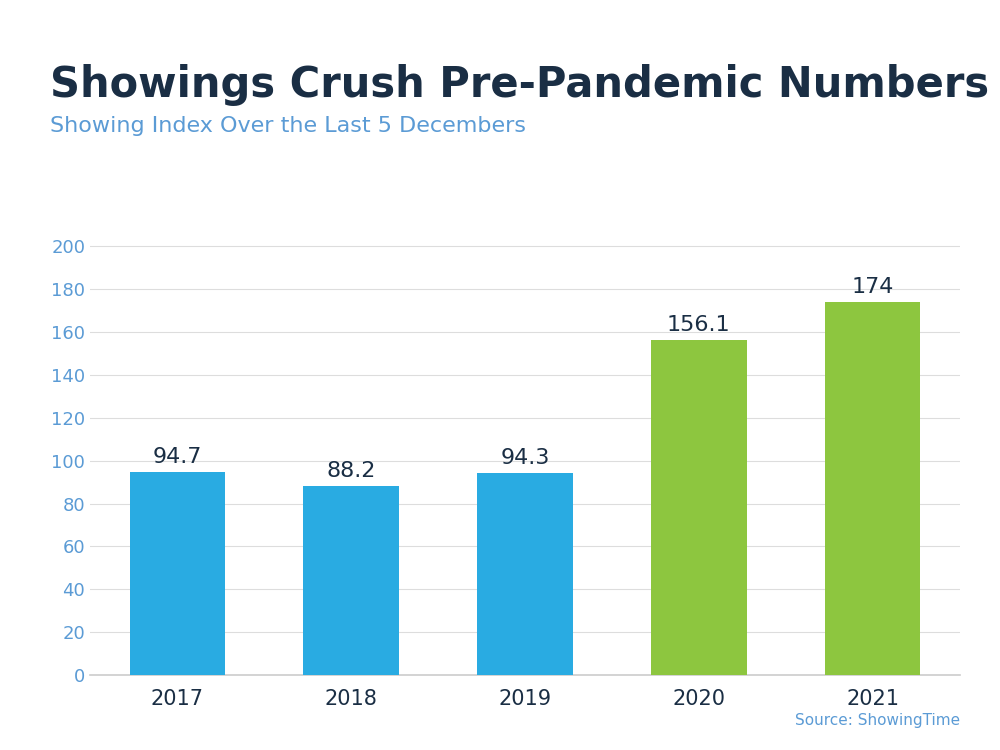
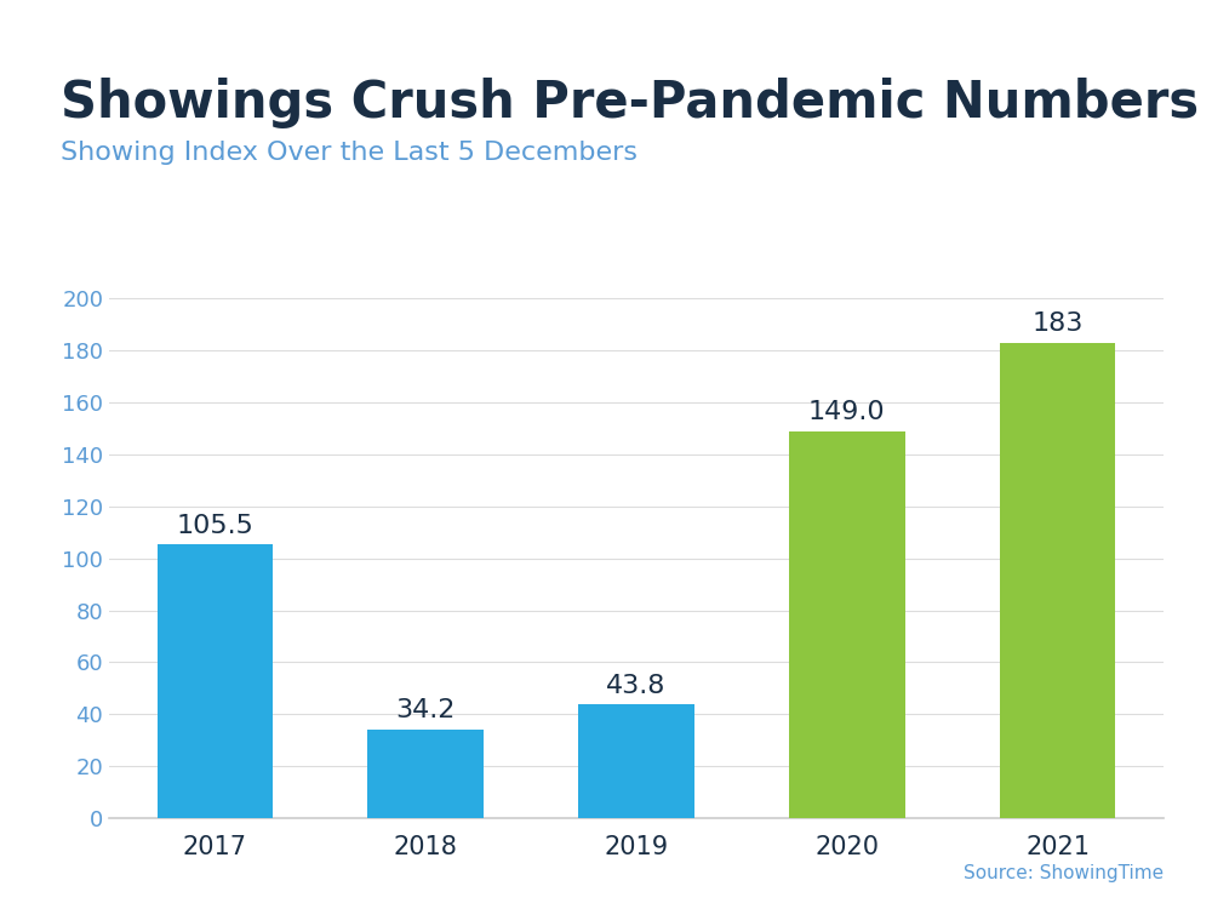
2017: 94.7 -> 105.5
2018: 88.2 -> 34.2
2019: 94.3 -> 43.8
2020: 156.1 -> 149.0
2021: 174 -> 183
